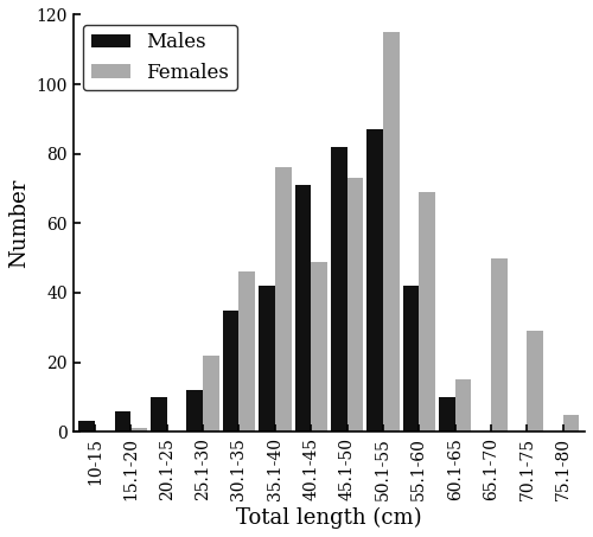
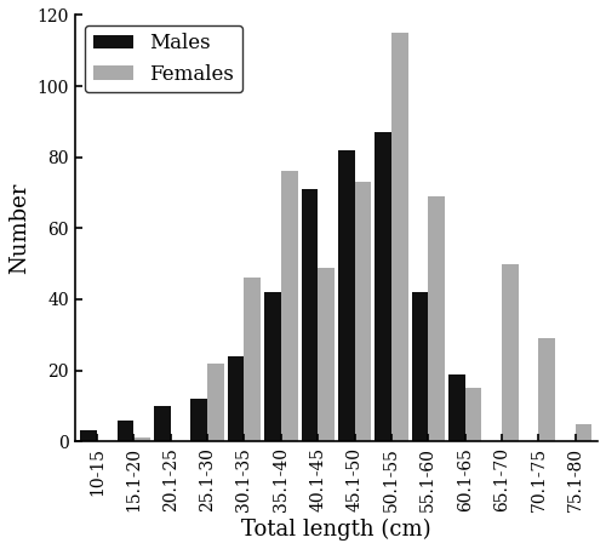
Males/30.1-35: 35 -> 24
Males/60.1-65: 10 -> 19
